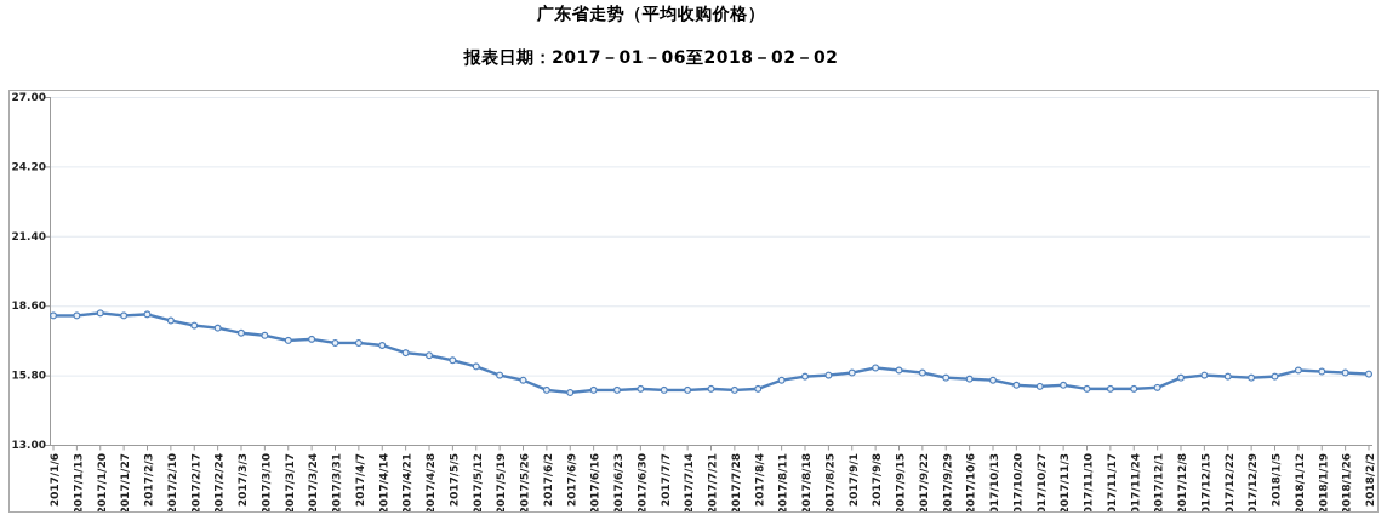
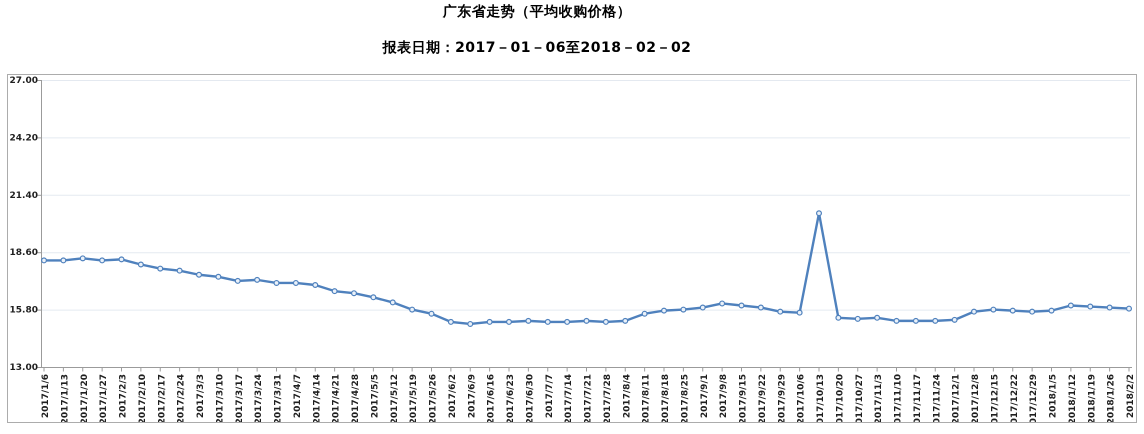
2017/10/13: 15.6 -> 20.5
